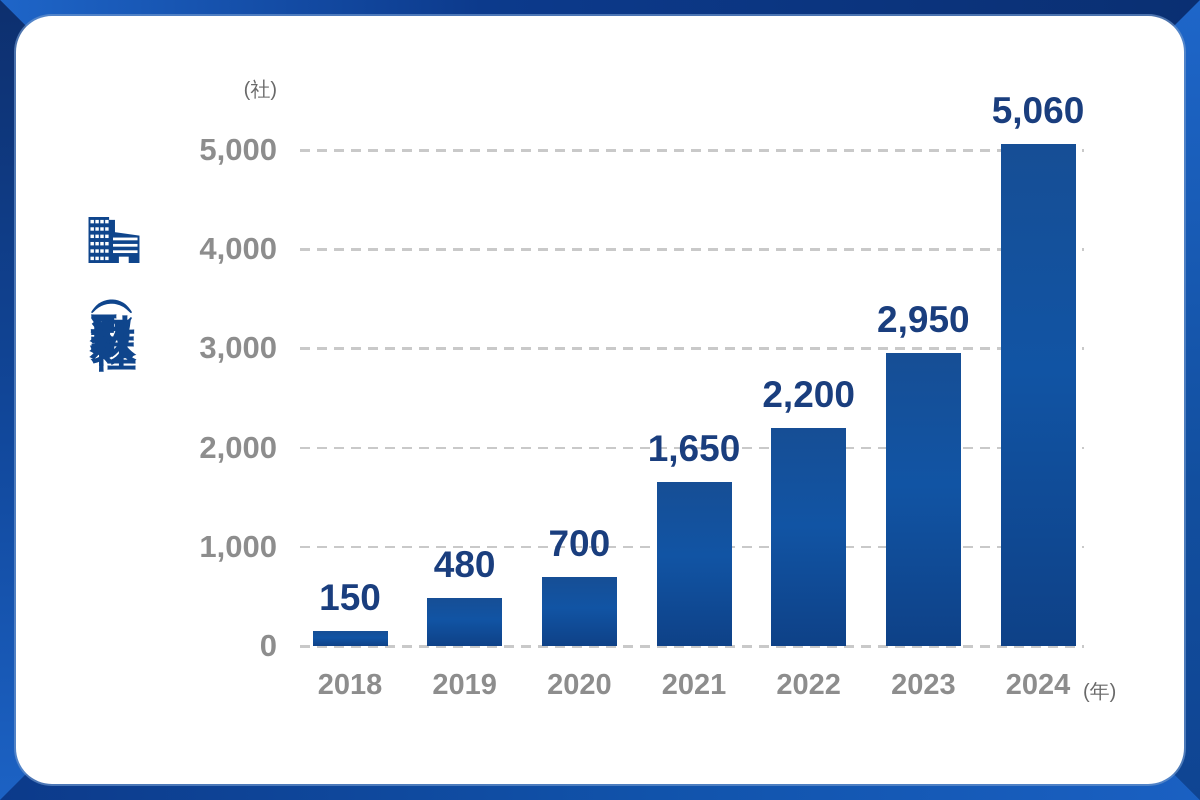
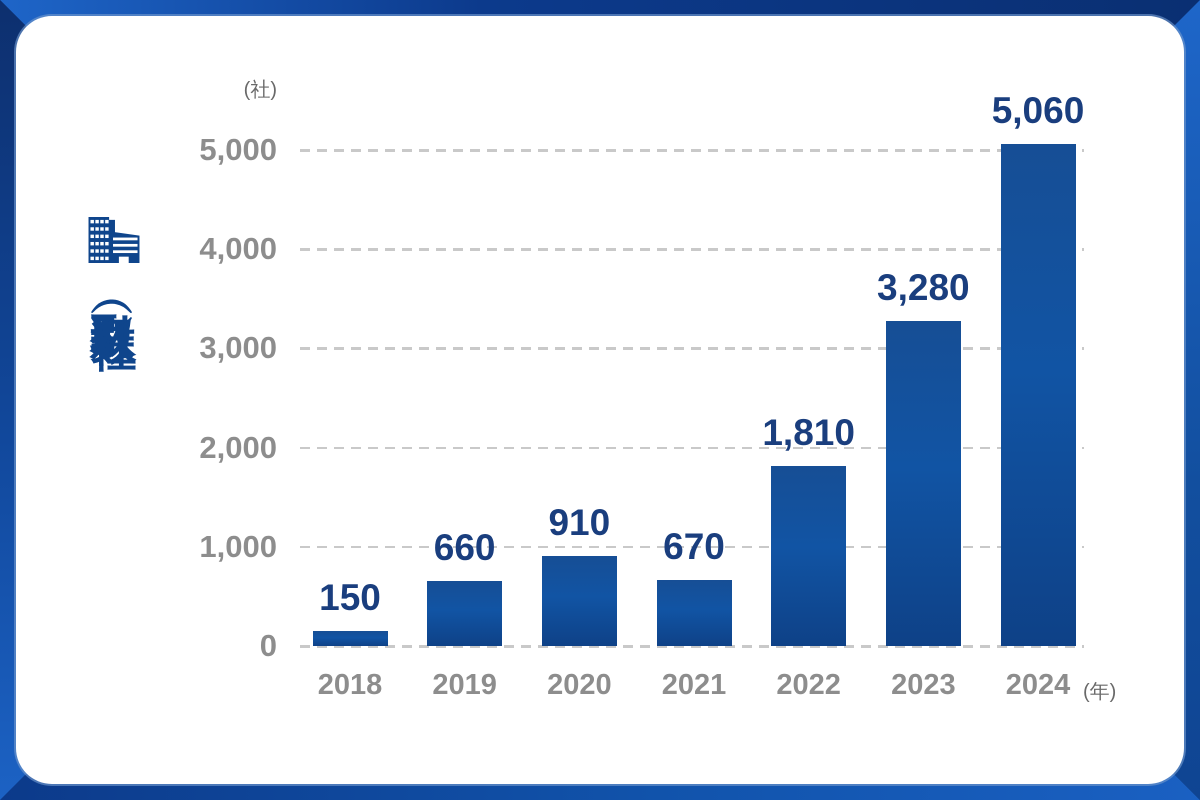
2019: 480 -> 660
2020: 700 -> 910
2021: 1,650 -> 670
2022: 2,200 -> 1,810
2023: 2,950 -> 3,280
